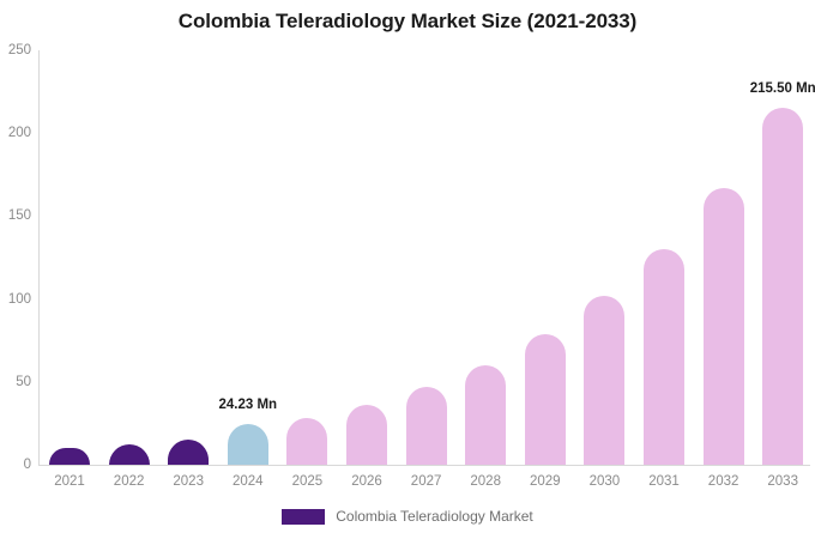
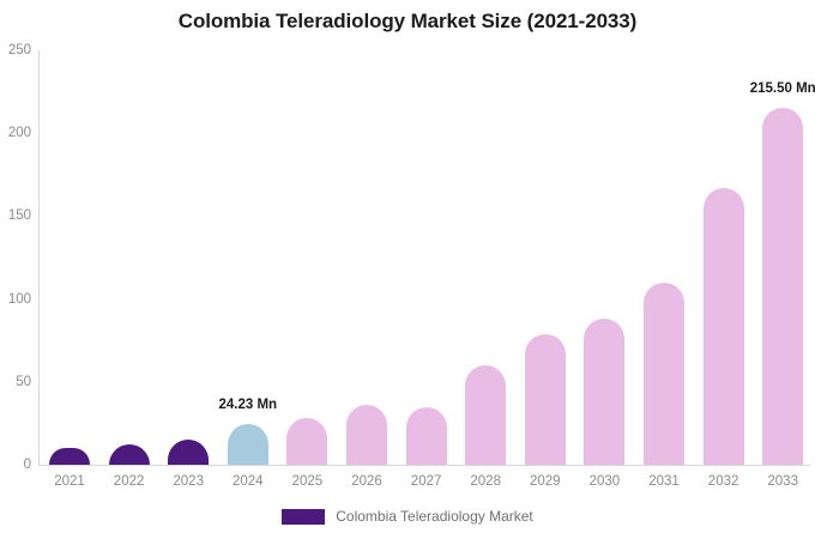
2027: 47 -> 35
2030: 102 -> 88
2031: 130 -> 110
